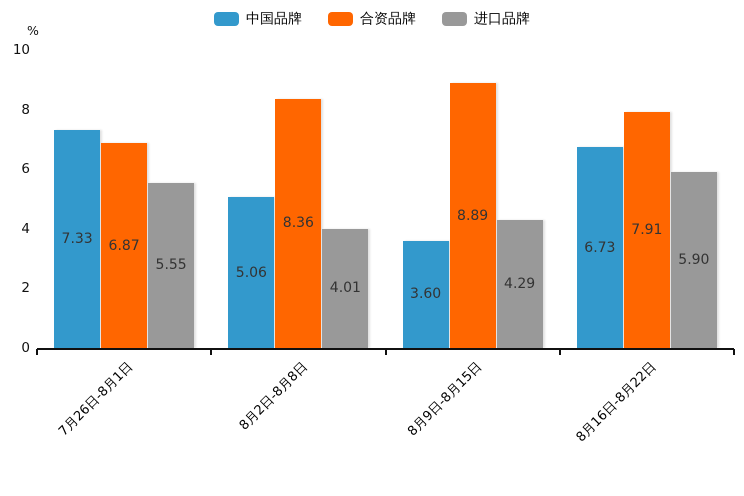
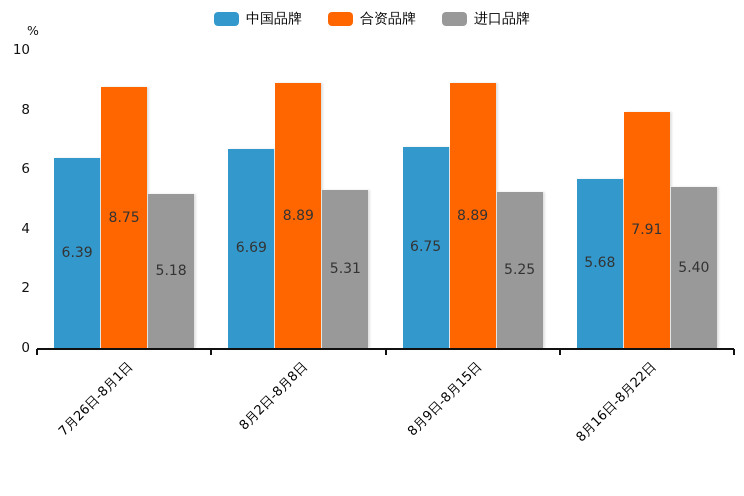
中国品牌/7月26日-8月1日: 7.33 -> 6.39
合资品牌/7月26日-8月1日: 6.87 -> 8.75
进口品牌/7月26日-8月1日: 5.55 -> 5.18
中国品牌/8月2日-8月8日: 5.06 -> 6.69
合资品牌/8月2日-8月8日: 8.36 -> 8.89
进口品牌/8月2日-8月8日: 4.01 -> 5.31
中国品牌/8月9日-8月15日: 3.60 -> 6.75
进口品牌/8月9日-8月15日: 4.29 -> 5.25
中国品牌/8月16日-8月22日: 6.73 -> 5.68
进口品牌/8月16日-8月22日: 5.90 -> 5.40
